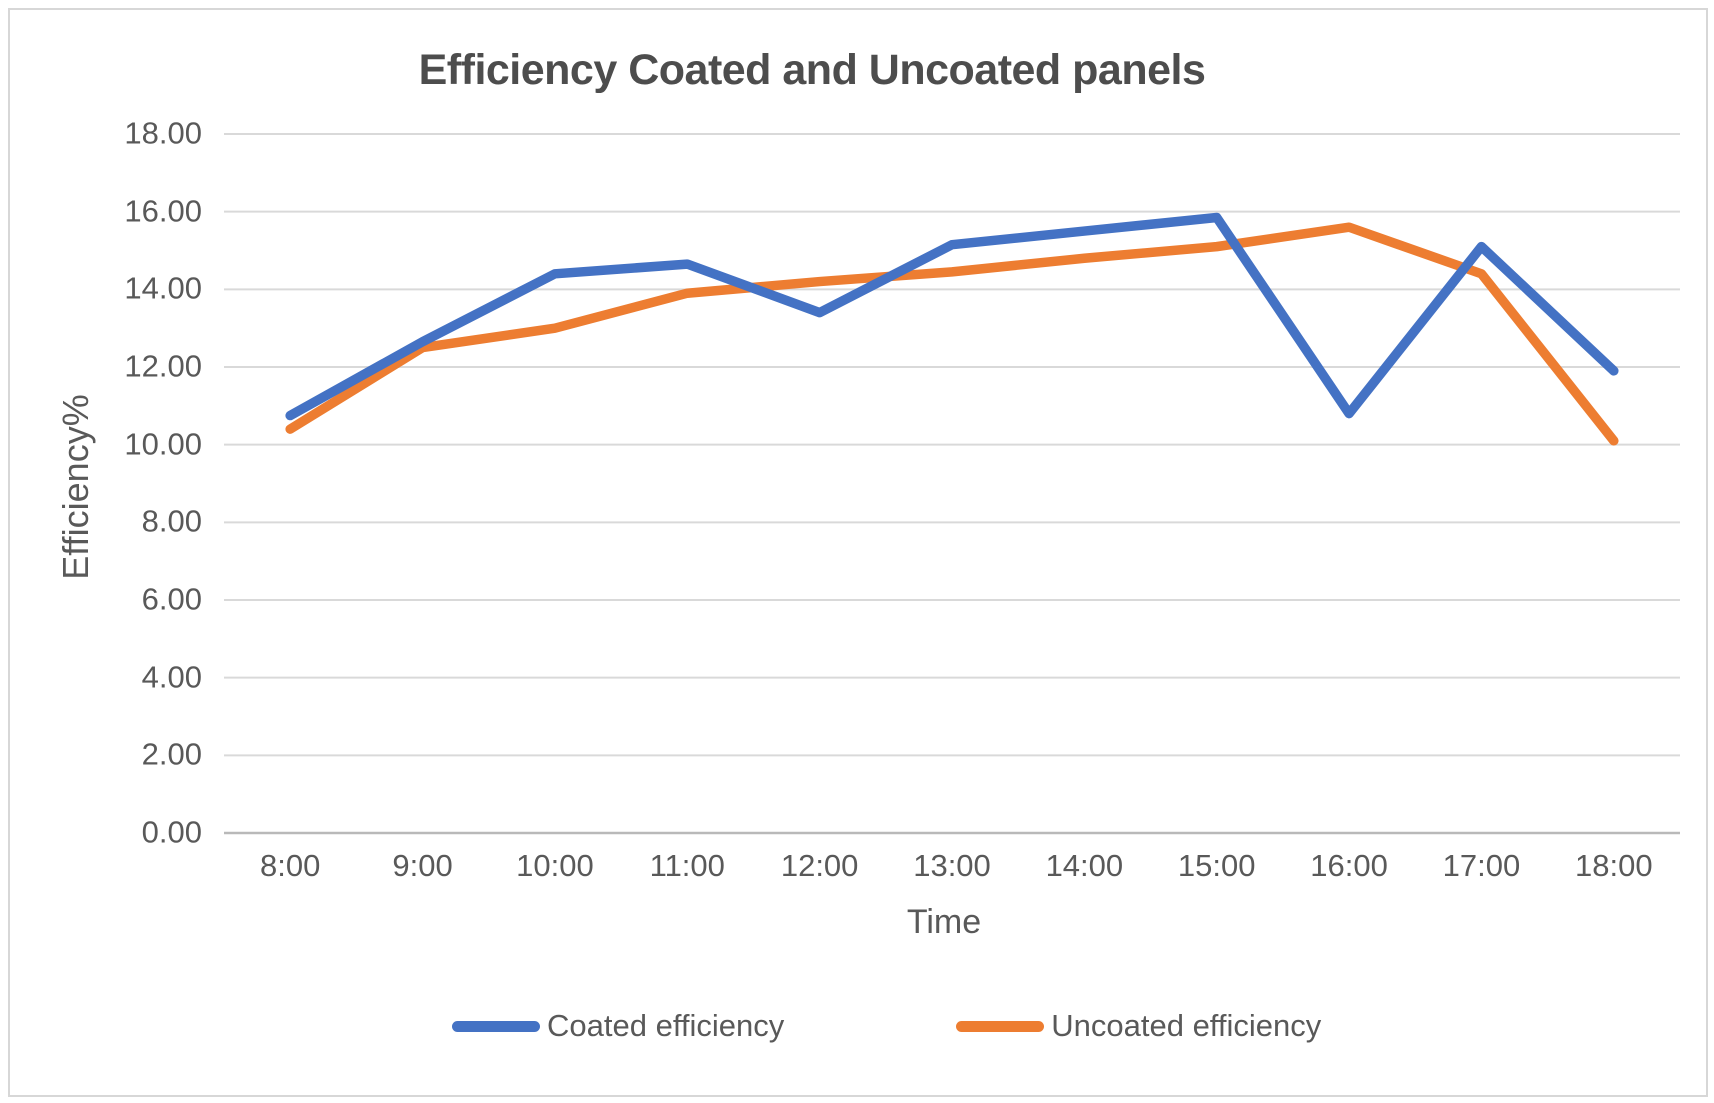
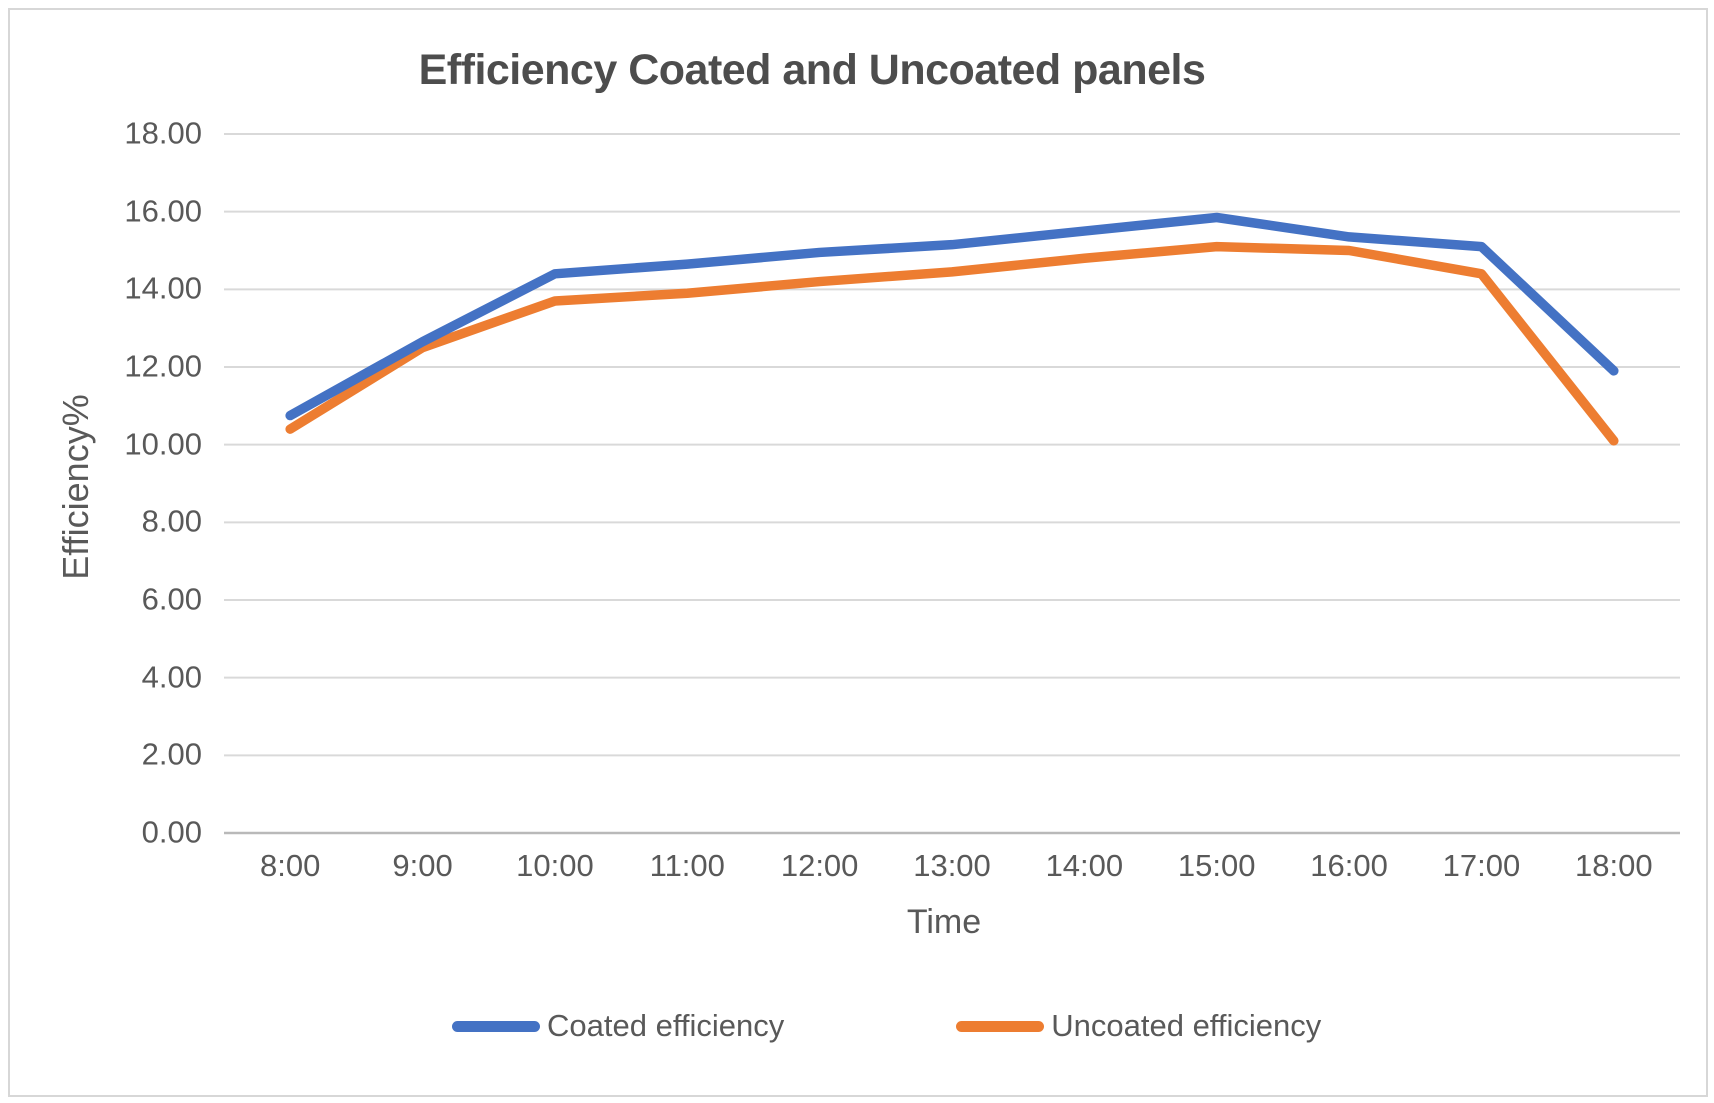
Uncoated efficiency/10:00: 13.0 -> 13.7
Coated efficiency/12:00: 13.4 -> 14.9
Coated efficiency/16:00: 10.8 -> 15.3
Uncoated efficiency/16:00: 15.6 -> 15.0
